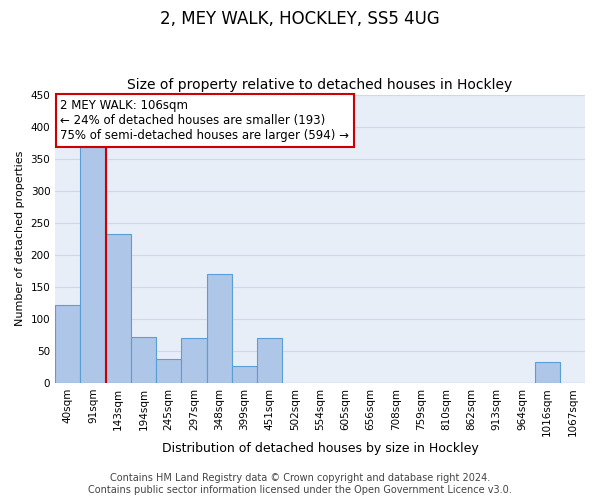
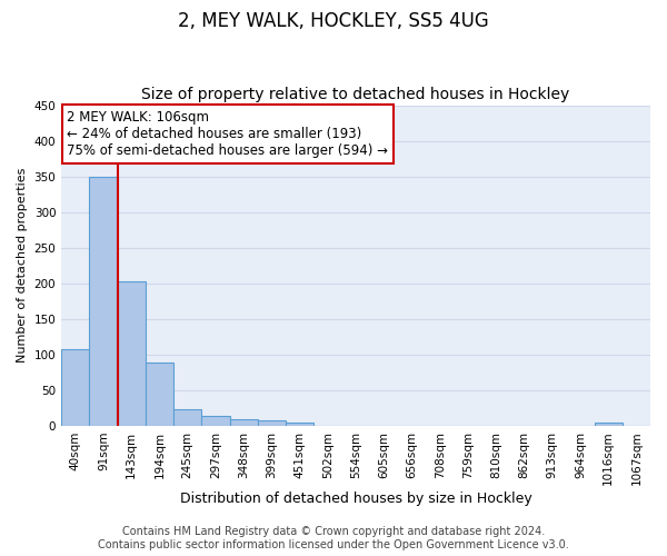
40sqm: 122 -> 108
91sqm: 368 -> 350
143sqm: 232 -> 203
194sqm: 72 -> 89
245sqm: 38 -> 23
297sqm: 70 -> 14
348sqm: 170 -> 9
399sqm: 26 -> 8
451sqm: 70 -> 5
1016sqm: 32 -> 5
